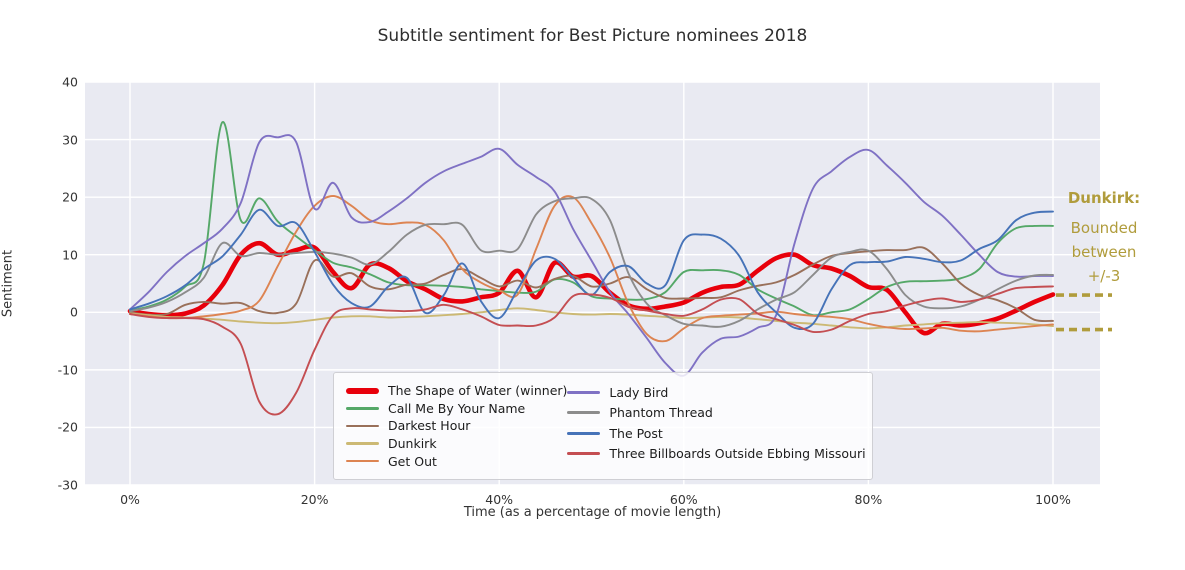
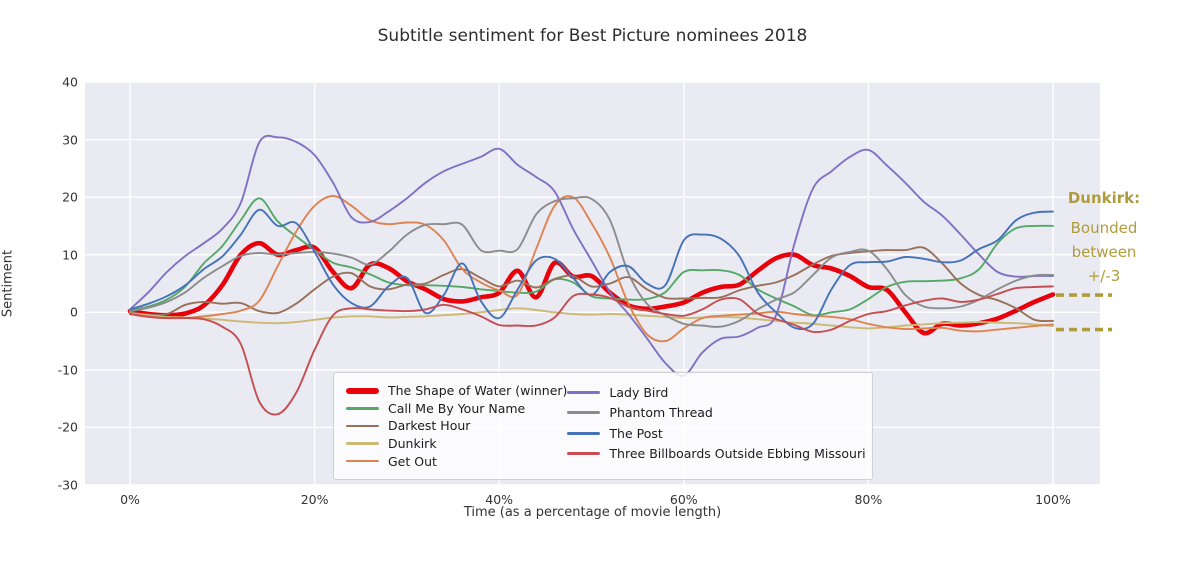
Call Me By Your Name/10: 33% -> 12%
Phantom Thread/10: 12% -> 8%
Darkest Hour/20: 9% -> 4%
Lady Bird/20: 18% -> 27%
